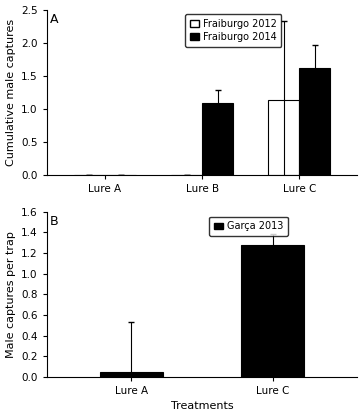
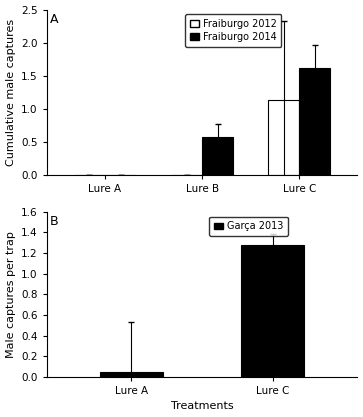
Fraiburgo 2014/Lure B: 1.08 -> 0.57
